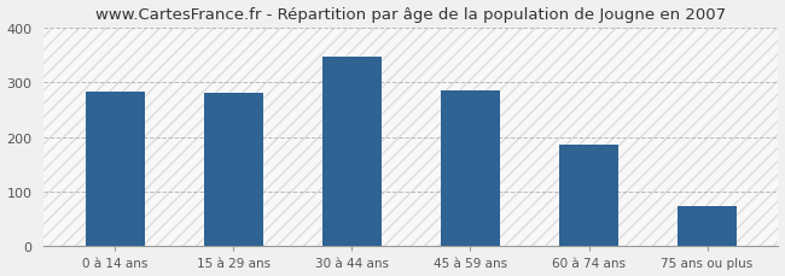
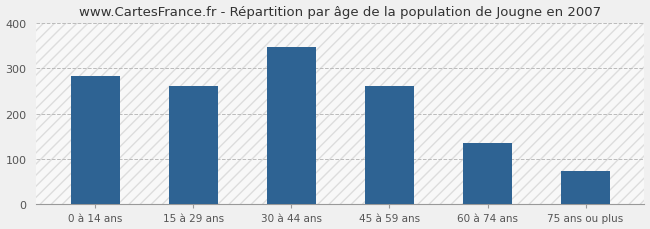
15 à 29 ans: 280 -> 262
45 à 59 ans: 285 -> 260
60 à 74 ans: 185 -> 135
